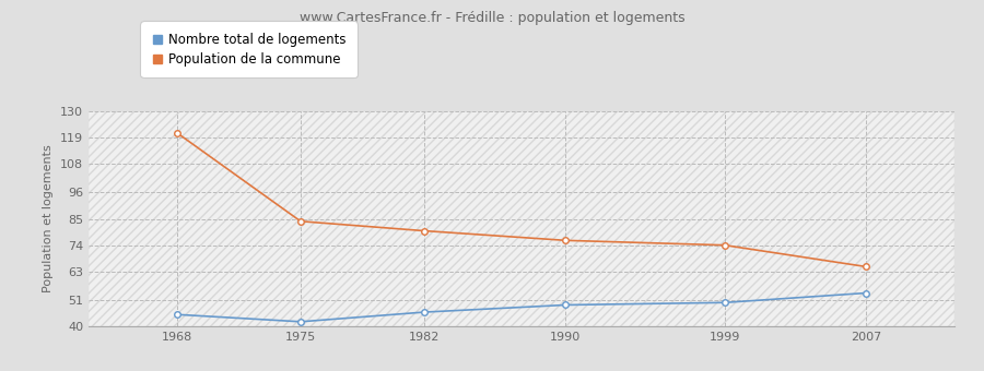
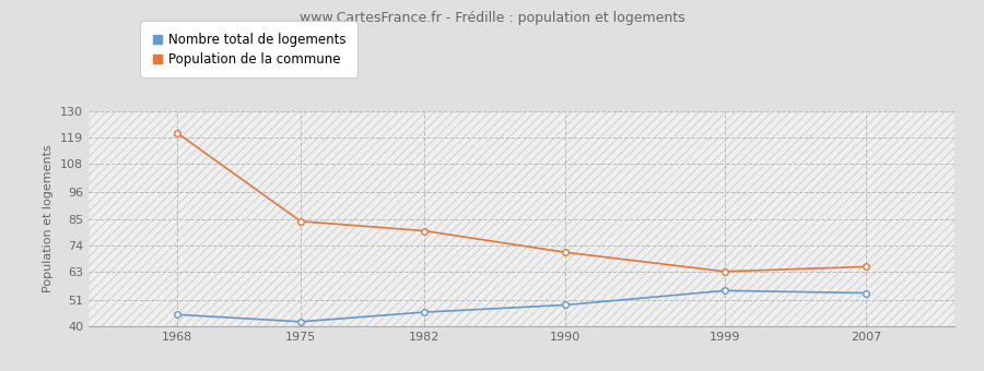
Population de la commune/1990: 76 -> 71
Nombre total de logements/1999: 50 -> 55
Population de la commune/1999: 74 -> 63
